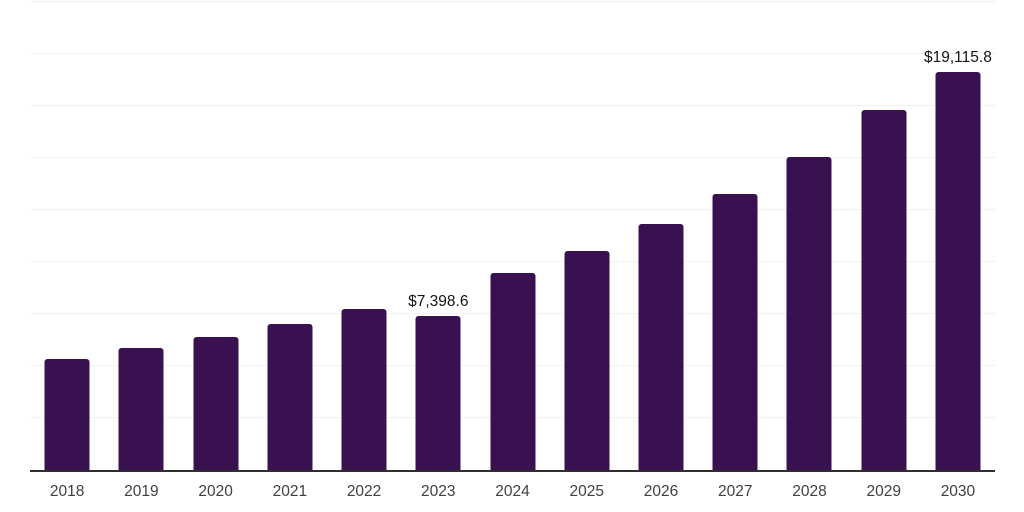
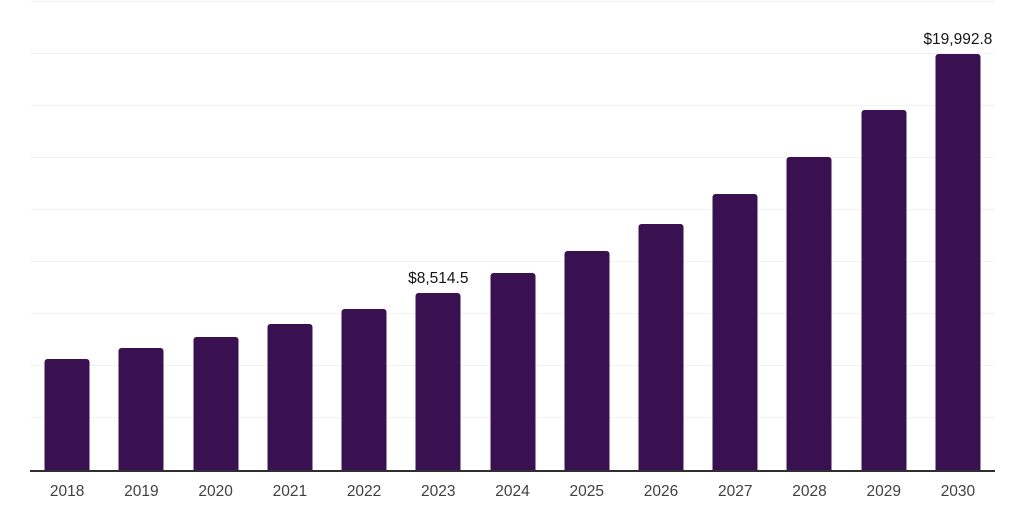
2023: $7,398.6 -> $8,514.5
2030: $19,115.8 -> $19,992.8
